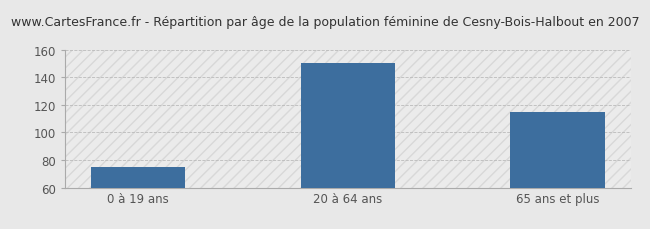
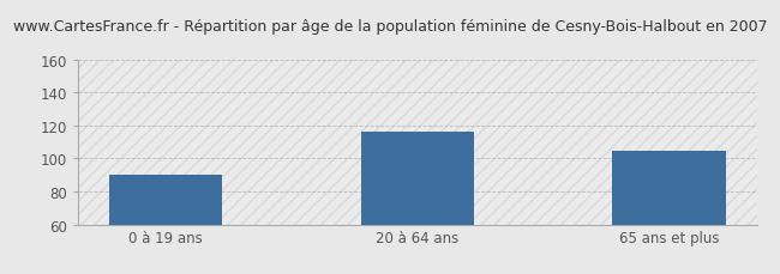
0 à 19 ans: 75 -> 90
20 à 64 ans: 150 -> 116
65 ans et plus: 115 -> 105
